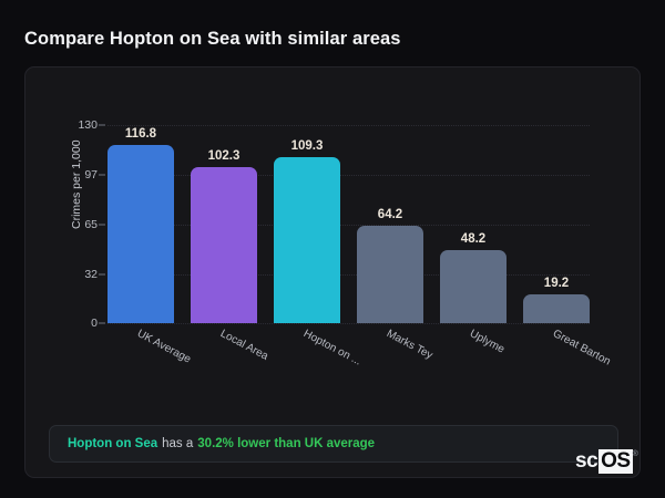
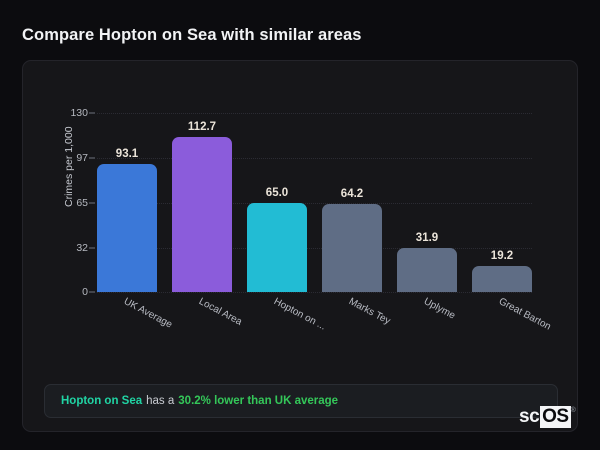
UK Average: 116.8 -> 93.1
Local Area: 102.3 -> 112.7
Hopton on ...: 109.3 -> 65.0
Uplyme: 48.2 -> 31.9
